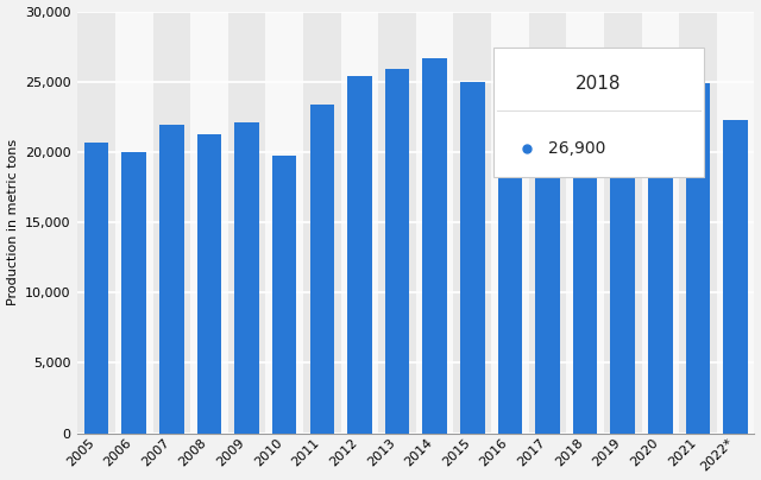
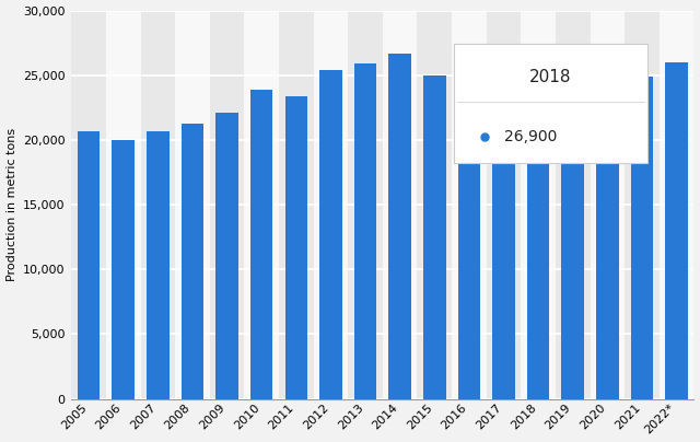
2007: 21,900 -> 20,700
2010: 19,700 -> 23,900
2022*: 22,300 -> 26,000
